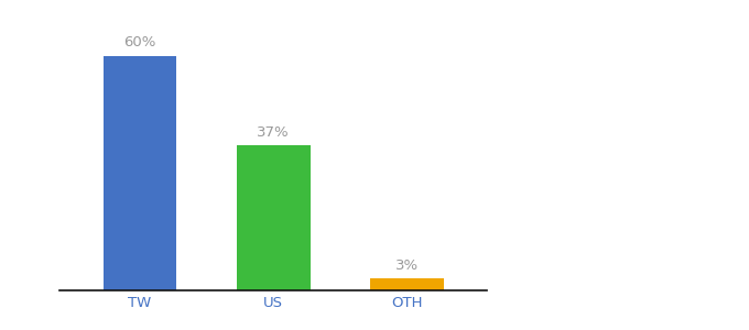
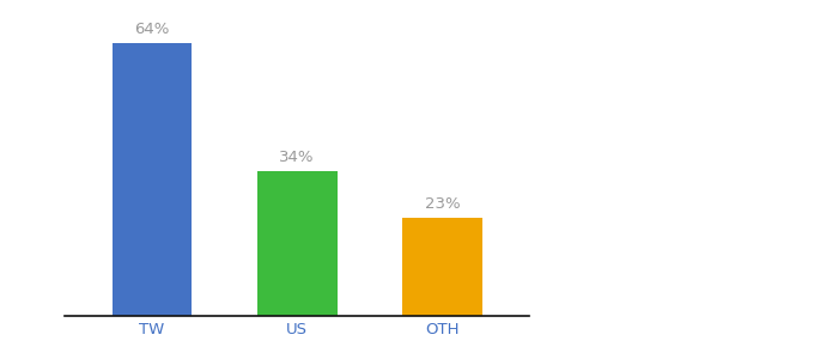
TW: 60% -> 64%
US: 37% -> 34%
OTH: 3% -> 23%
